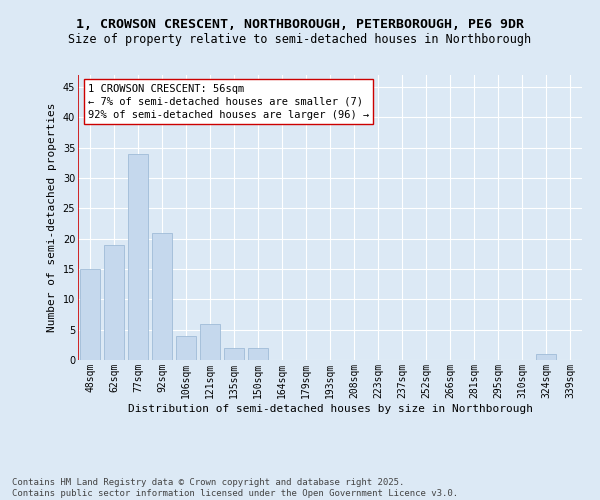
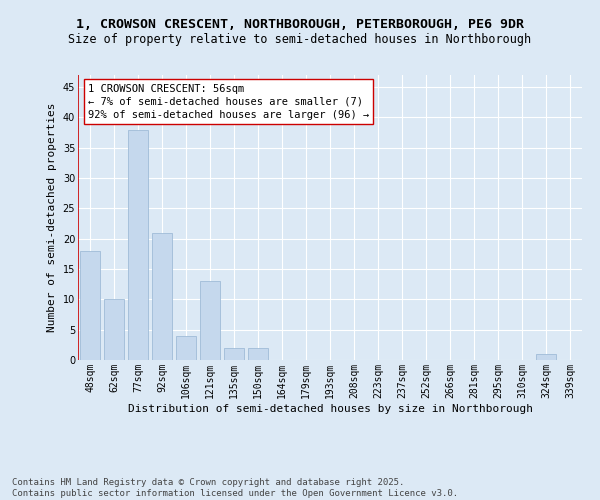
48sqm: 15 -> 18
62sqm: 19 -> 10
77sqm: 34 -> 38
121sqm: 6 -> 13
